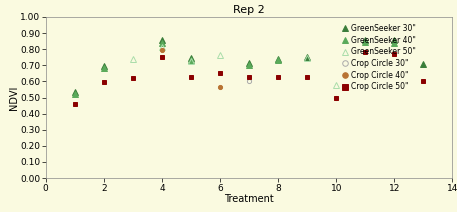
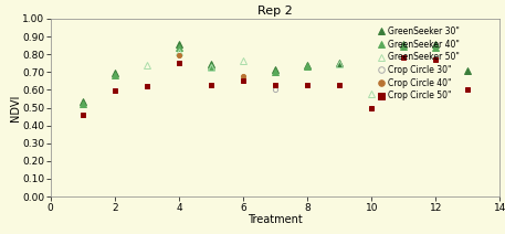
Crop Circle 40"/6: 0.56 -> 0.68
